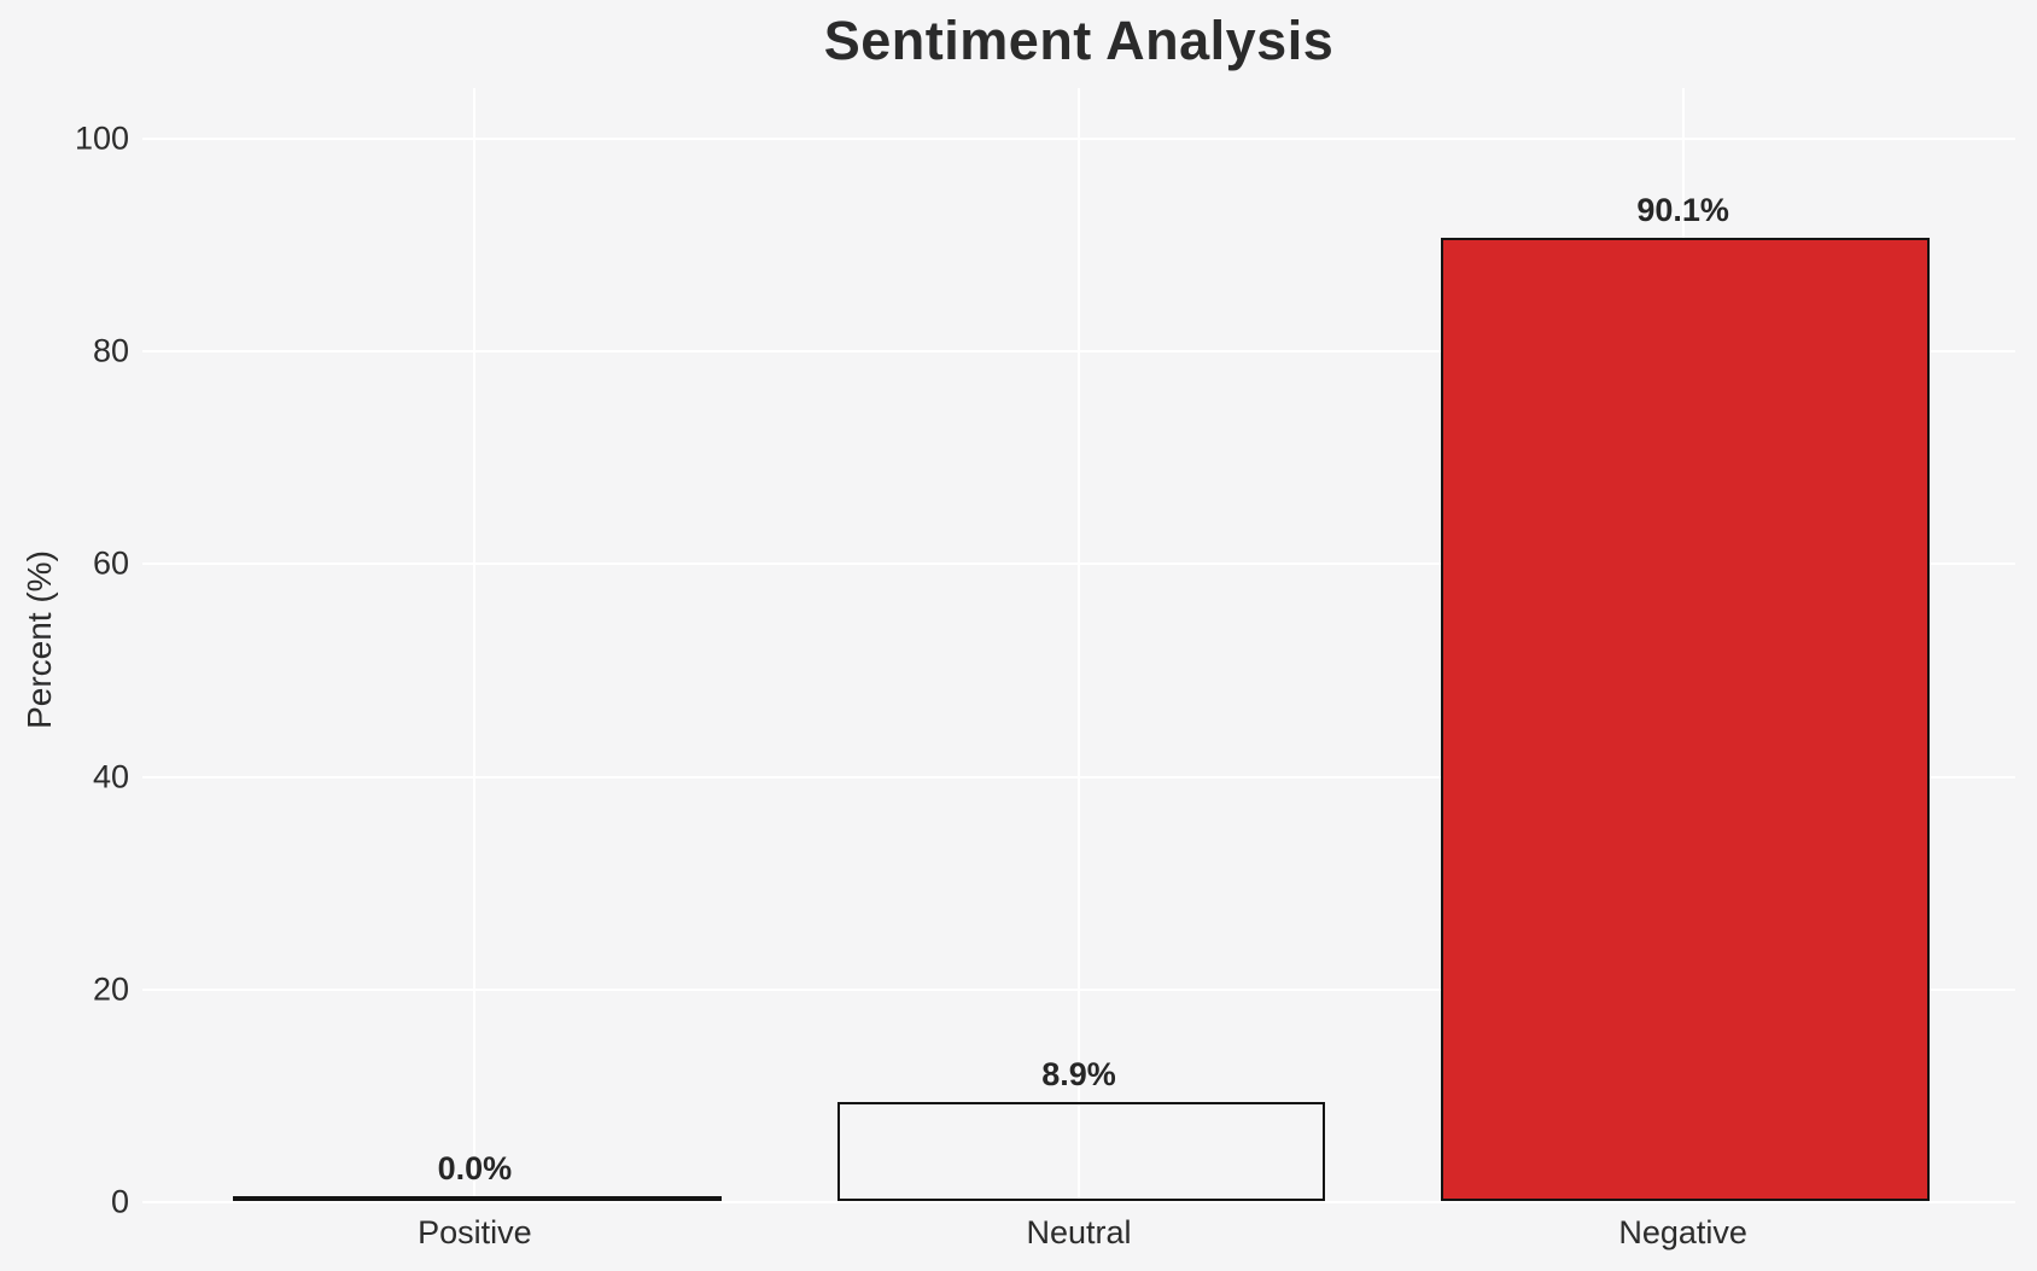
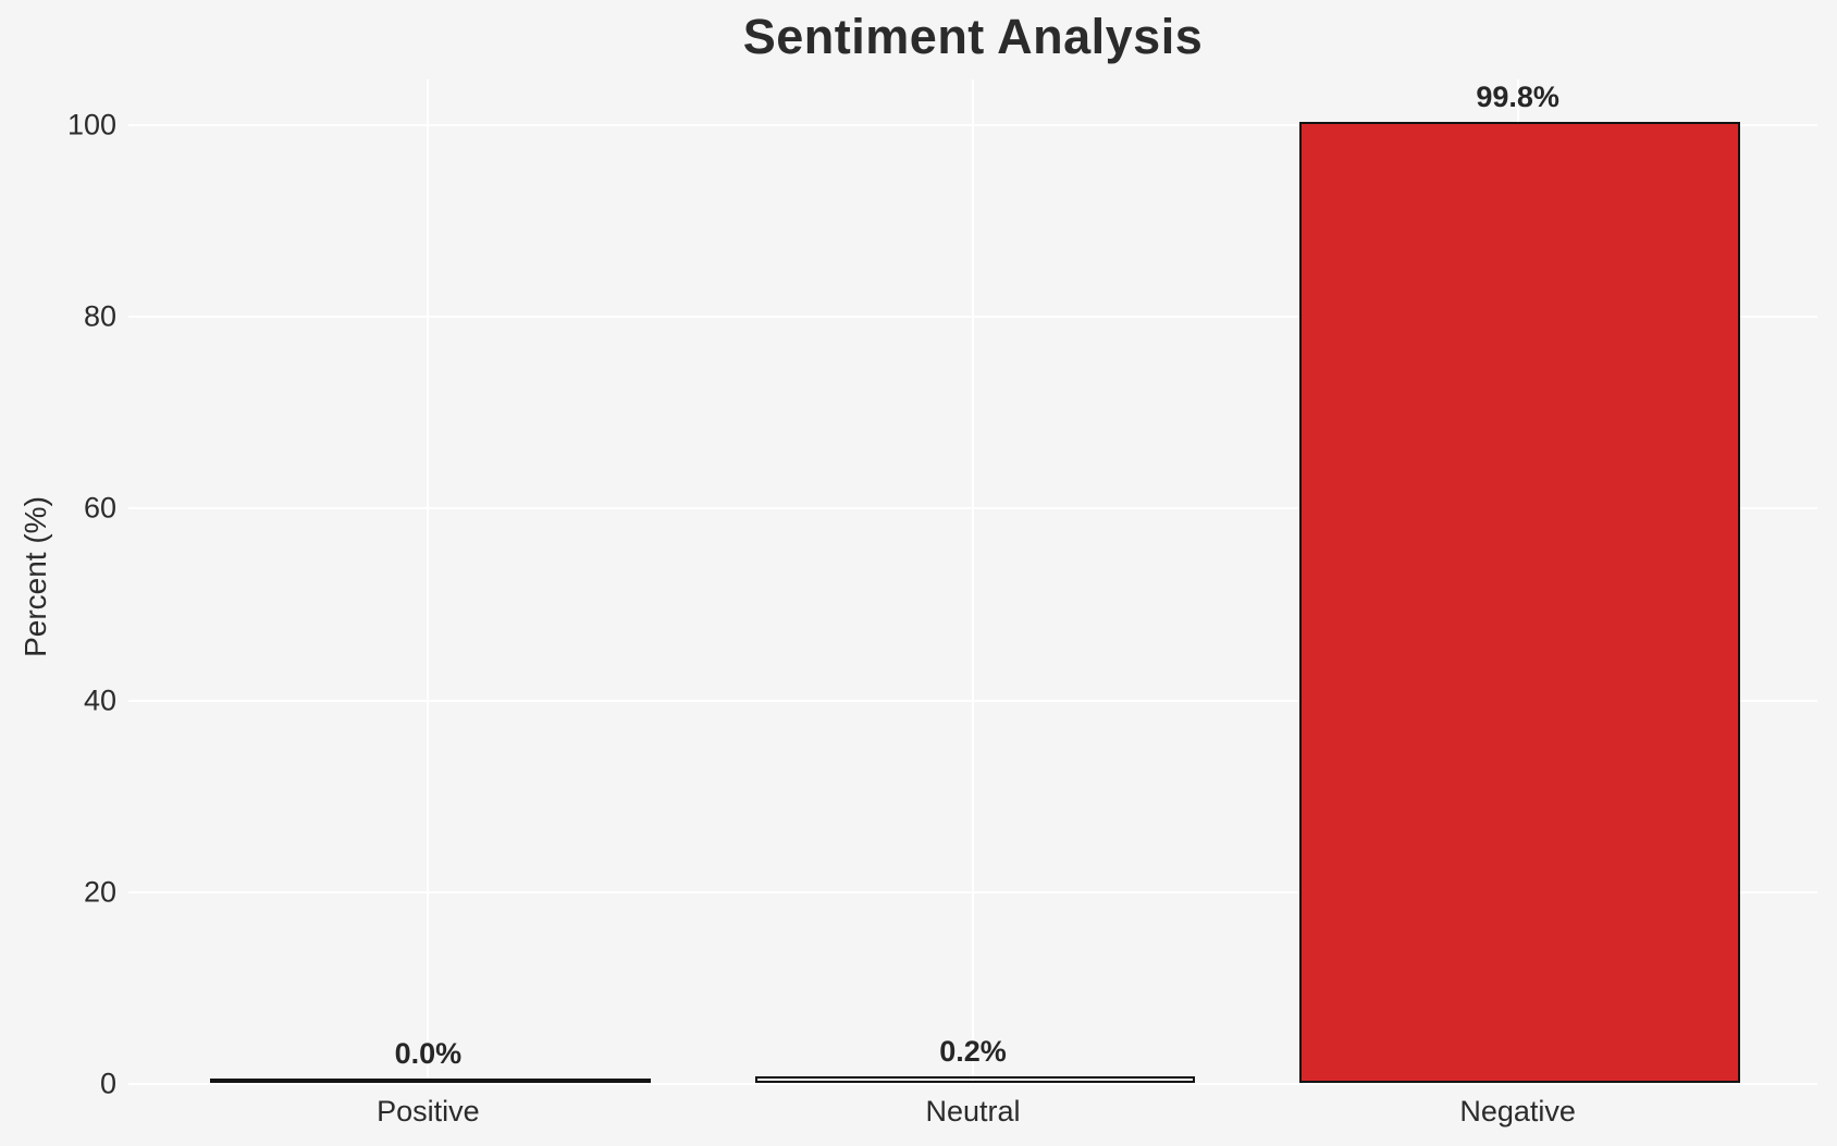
Neutral: 8.9% -> 0.2%
Negative: 90.1% -> 99.8%
